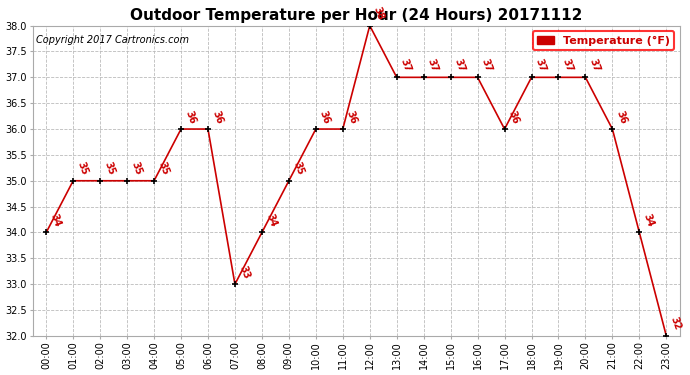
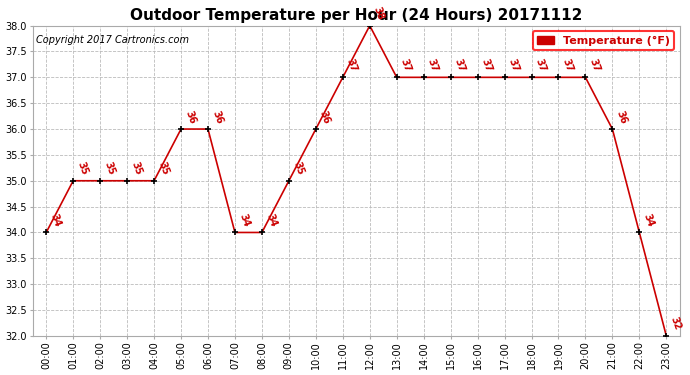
07:00: 33 -> 34
11:00: 36 -> 37
17:00: 36 -> 37
